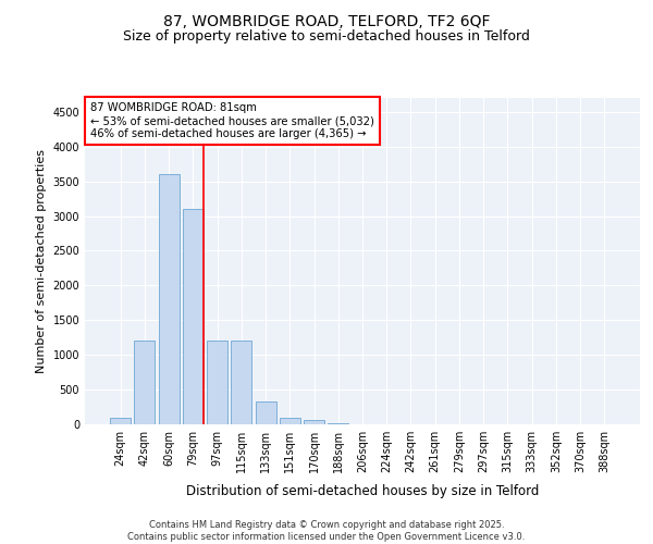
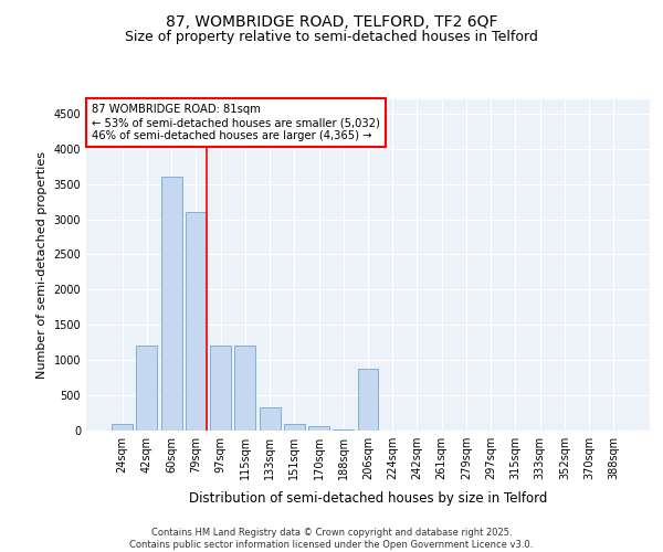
206sqm: 0 -> 880
